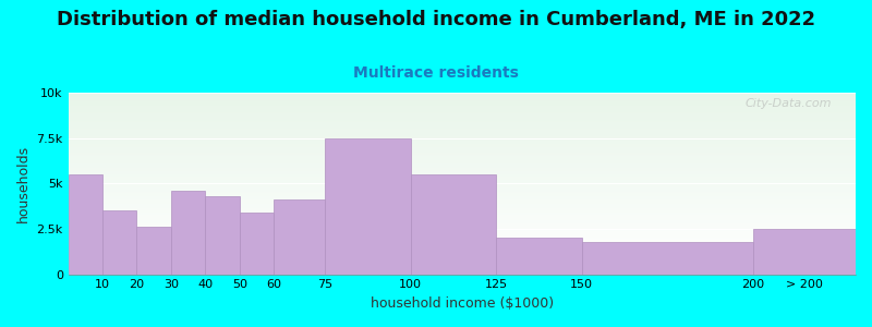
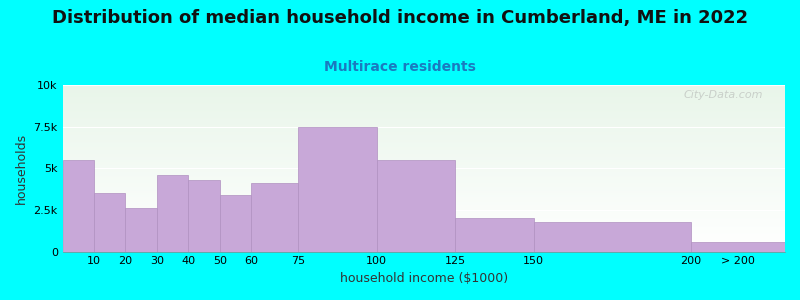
> 200: 2.5k -> 0.6k
